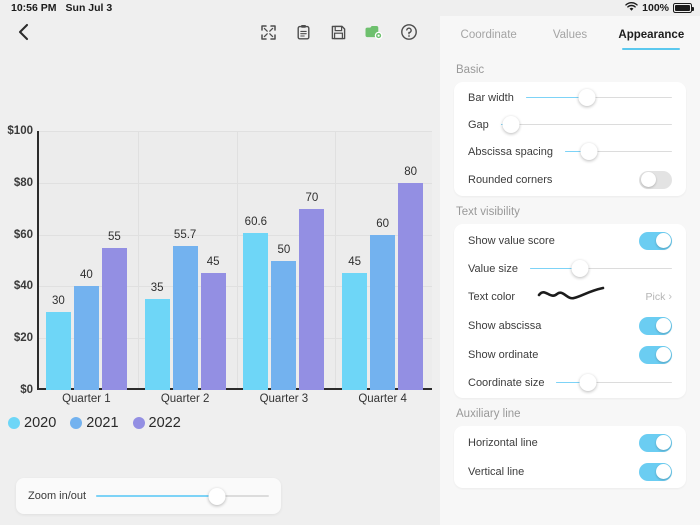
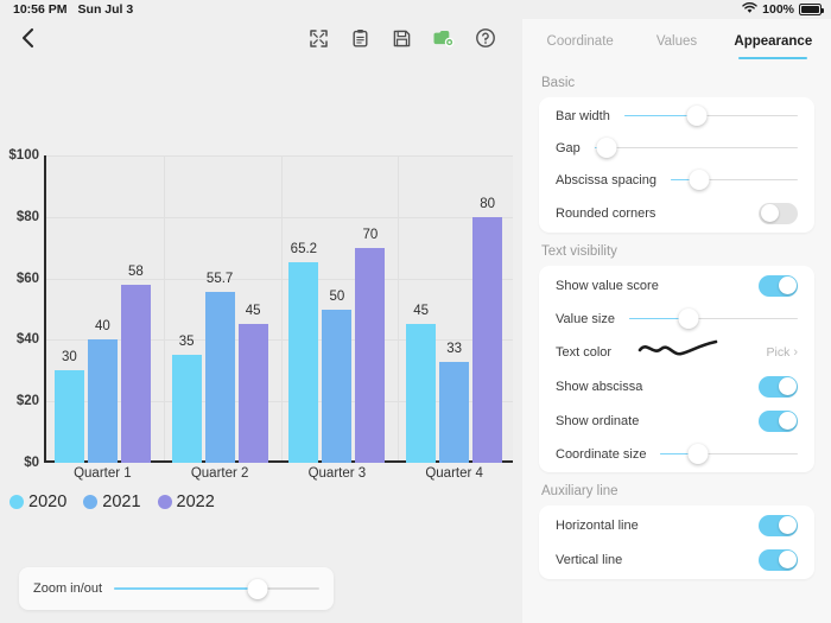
2022/Quarter 1: 55 -> 58
2020/Quarter 3: 60.6 -> 65.2
2021/Quarter 4: 60 -> 33
